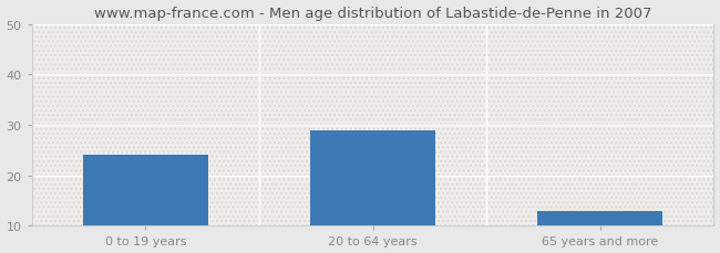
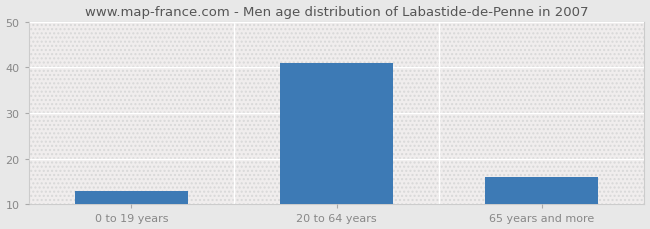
0 to 19 years: 24 -> 13
20 to 64 years: 29 -> 41
65 years and more: 13 -> 16
